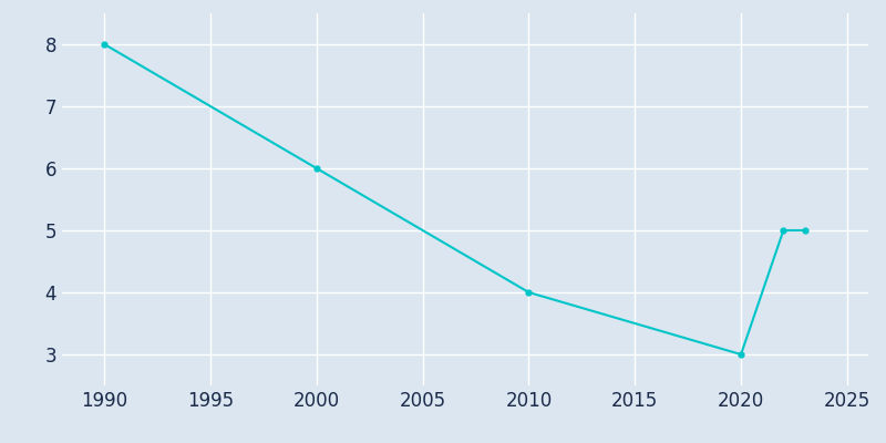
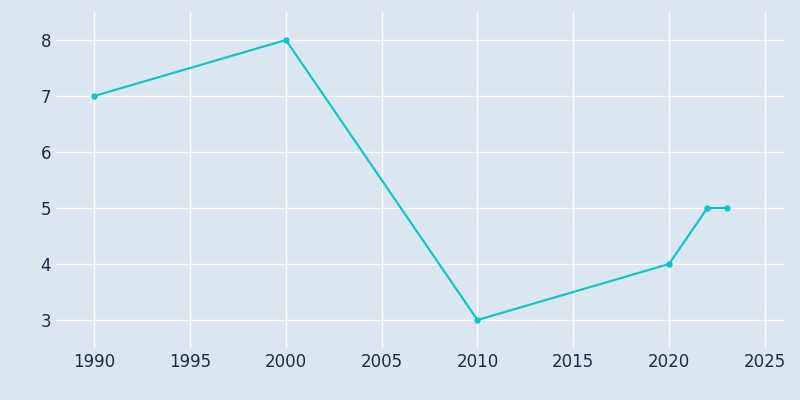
1990: 8 -> 7
2000: 6 -> 8
2010: 4 -> 3
2020: 3 -> 4
